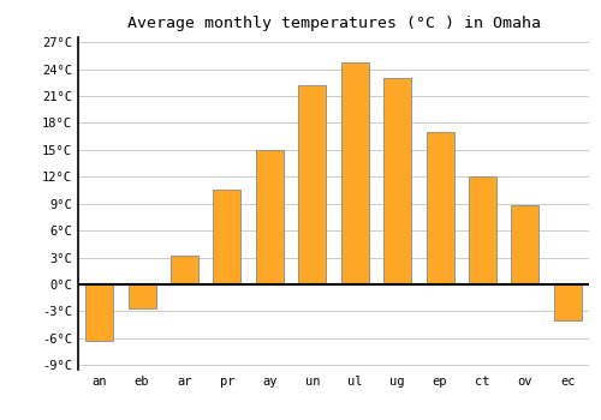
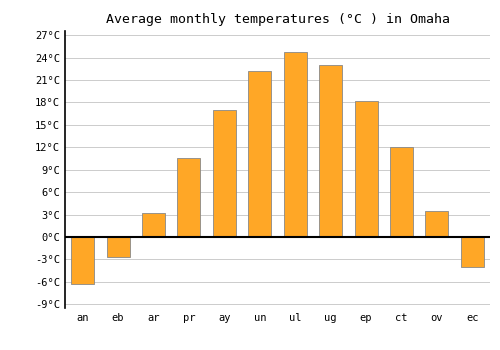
ay: 15.0°C -> 17.0°C
ep: 17.0°C -> 18.2°C
ov: 8.8°C -> 3.5°C
